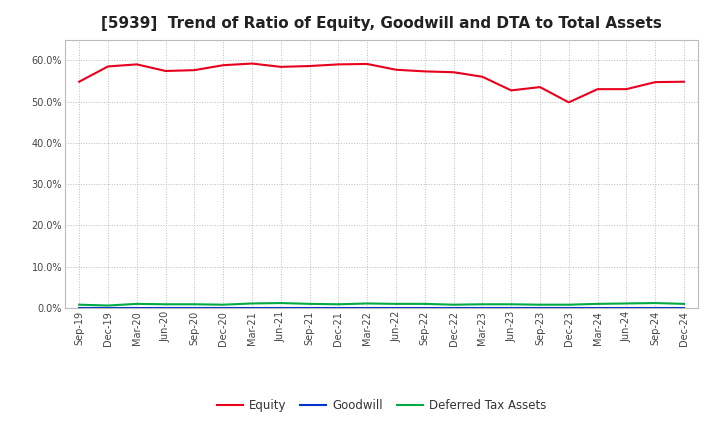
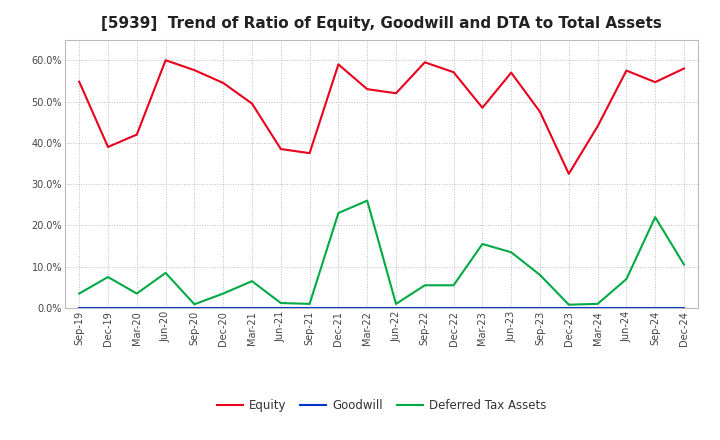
Deferred Tax Assets/Sep-19: 0.8% -> 3.5%
Equity/Dec-19: 58.5% -> 39.0%
Deferred Tax Assets/Dec-19: 0.6% -> 7.5%
Equity/Mar-20: 59.0% -> 42.0%
Deferred Tax Assets/Mar-20: 1.0% -> 3.5%
Equity/Jun-20: 57.4% -> 60.0%
Deferred Tax Assets/Jun-20: 0.9% -> 8.5%
Equity/Dec-20: 58.8% -> 54.5%
Deferred Tax Assets/Dec-20: 0.8% -> 3.5%
Equity/Mar-21: 59.2% -> 49.5%
Deferred Tax Assets/Mar-21: 1.1% -> 6.5%
Equity/Jun-21: 58.4% -> 38.5%
Equity/Sep-21: 58.6% -> 37.5%
Deferred Tax Assets/Dec-21: 0.9% -> 23.0%
Equity/Mar-22: 59.1% -> 53.0%
Deferred Tax Assets/Mar-22: 1.1% -> 26.0%
Equity/Jun-22: 57.7% -> 52.0%
Equity/Sep-22: 57.3% -> 59.5%
Deferred Tax Assets/Sep-22: 1.0% -> 5.5%
Deferred Tax Assets/Dec-22: 0.8% -> 5.5%
Equity/Mar-23: 56.0% -> 48.5%
Deferred Tax Assets/Mar-23: 0.9% -> 15.5%
Equity/Jun-23: 52.7% -> 57.0%
Deferred Tax Assets/Jun-23: 0.9% -> 13.5%
Equity/Sep-23: 53.5% -> 47.5%
Deferred Tax Assets/Sep-23: 0.8% -> 8.0%
Equity/Dec-23: 49.8% -> 32.5%
Equity/Mar-24: 53.0% -> 44.0%
Equity/Jun-24: 53.0% -> 57.5%
Deferred Tax Assets/Jun-24: 1.1% -> 7.0%
Deferred Tax Assets/Sep-24: 1.2% -> 22.0%
Equity/Dec-24: 54.8% -> 58.0%
Deferred Tax Assets/Dec-24: 1.0% -> 10.5%
